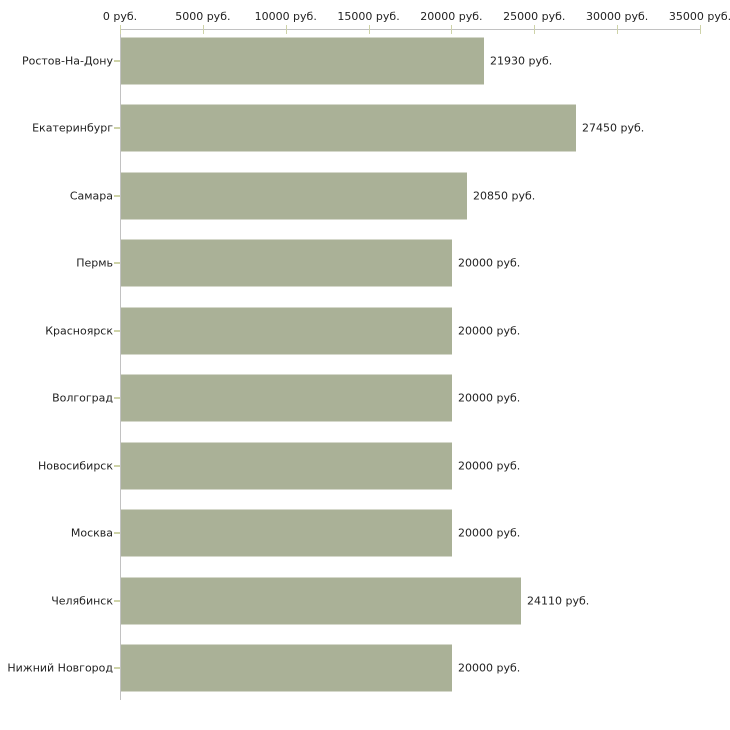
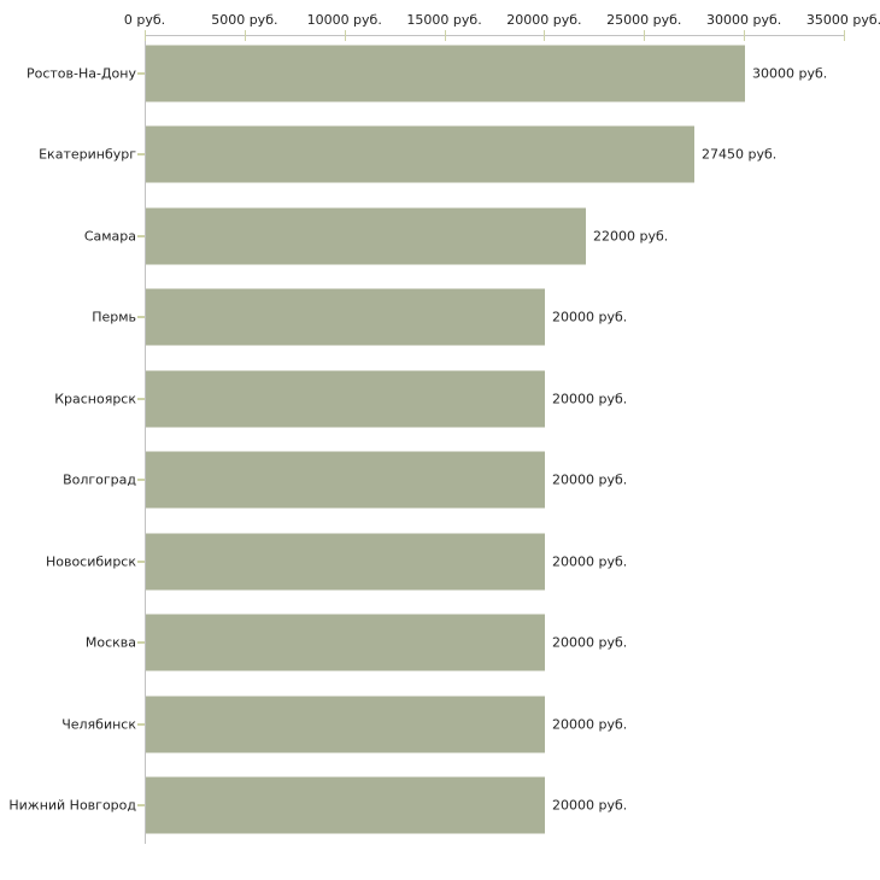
Ростов-На-Дону: 21930 -> 30000
Самара: 20850 -> 22000
Челябинск: 24110 -> 20000
